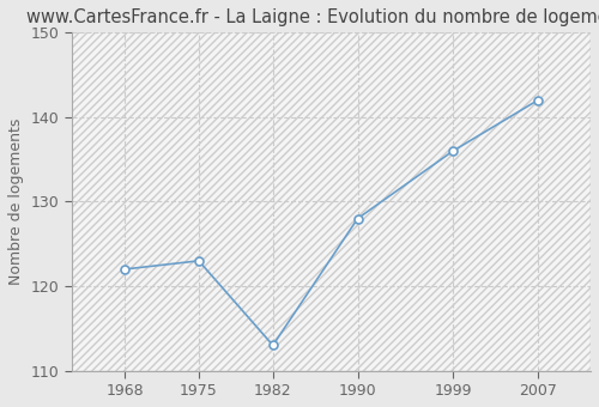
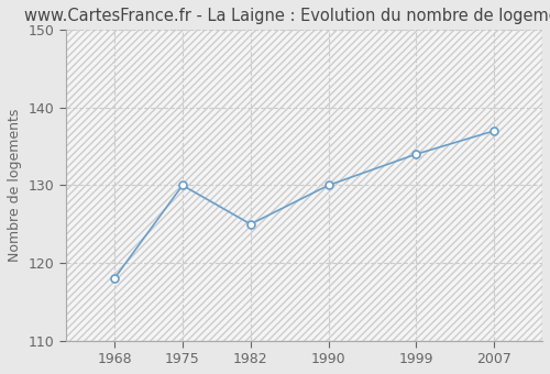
1968: 122 -> 118
1975: 123 -> 130
1982: 113 -> 125
1990: 128 -> 130
1999: 136 -> 134
2007: 142 -> 137
